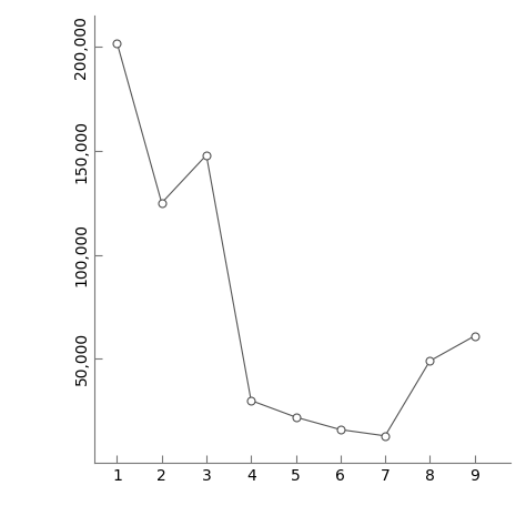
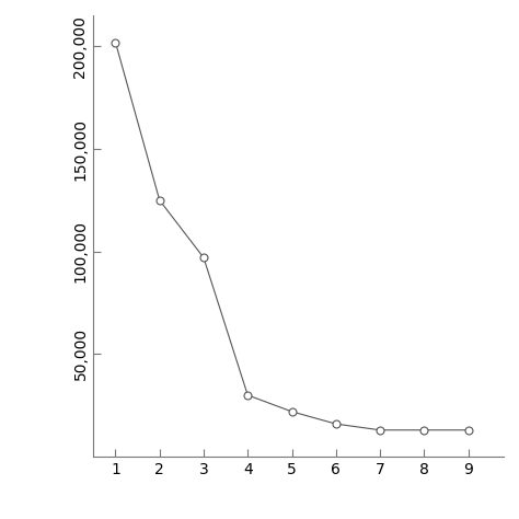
3: 148,000 -> 97,000
8: 49,000 -> 13,000
9: 61,000 -> 13,000
